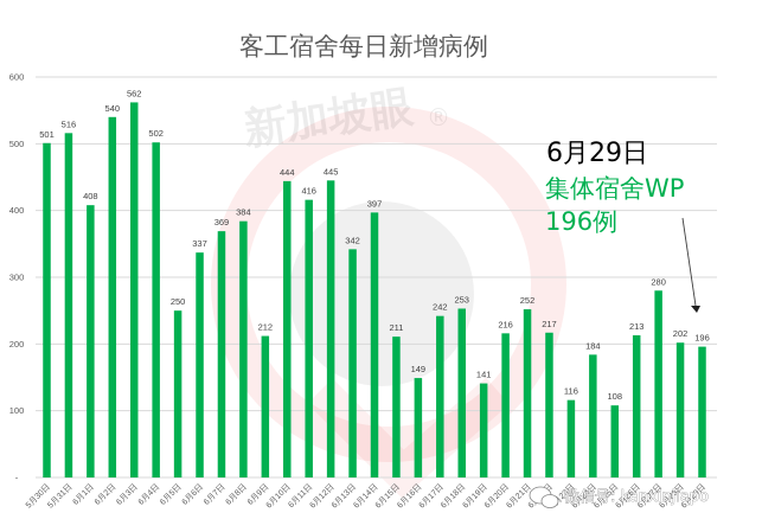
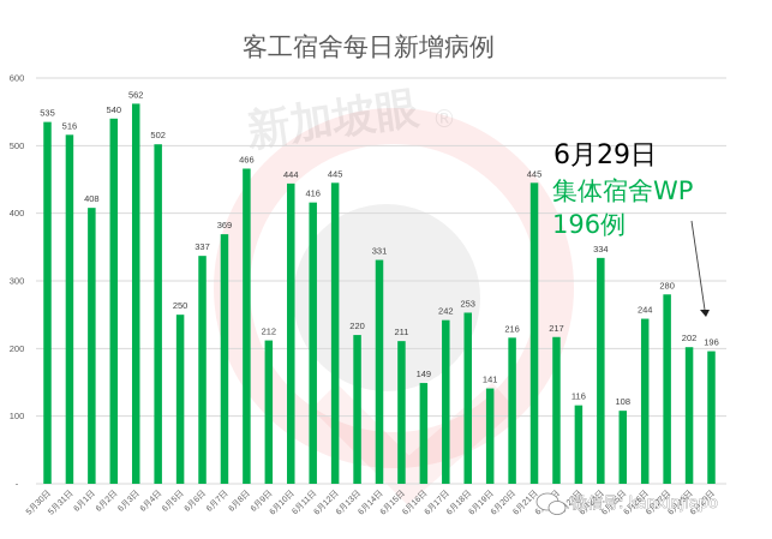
5月30日: 501 -> 535
6月8日: 384 -> 466
6月13日: 342 -> 220
6月14日: 397 -> 331
6月21日: 252 -> 445
6月24日: 184 -> 334
6月26日: 213 -> 244
